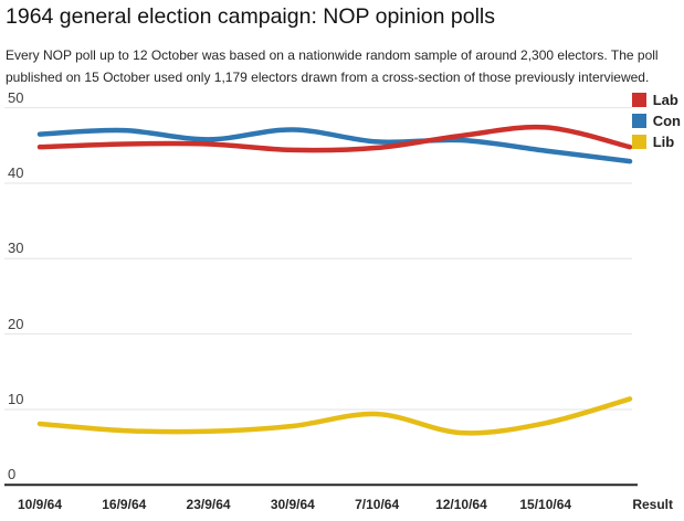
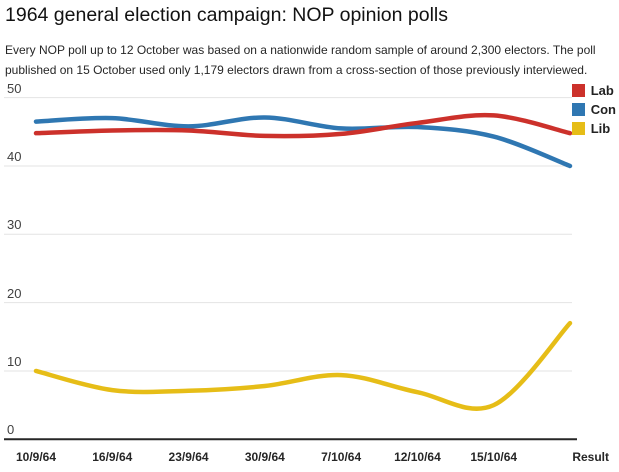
Lib/10/9/64: 8 -> 10
Lib/15/10/64: 8 -> 5
Con/Result: 43 -> 40
Lib/Result: 11 -> 17
